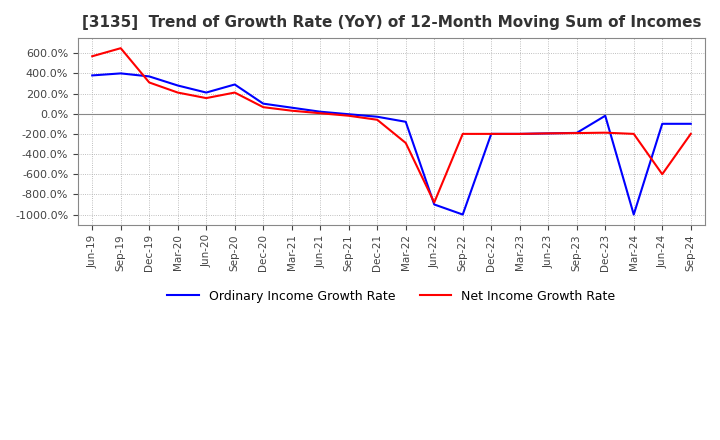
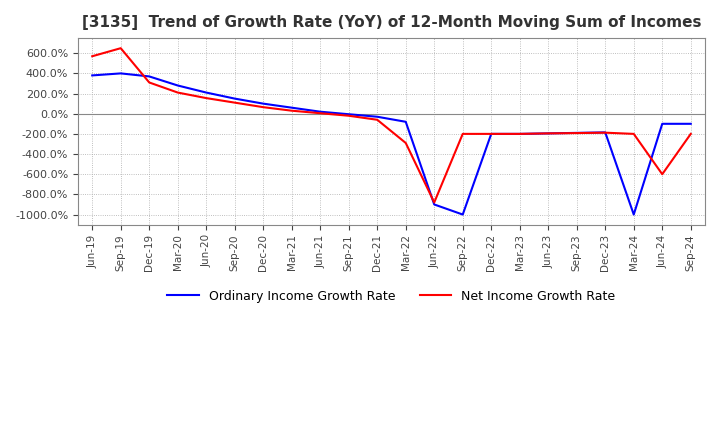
Ordinary Income Growth Rate/Sep-20: 290% -> 150%
Net Income Growth Rate/Sep-20: 210% -> 110%
Ordinary Income Growth Rate/Dec-23: -20% -> -180%
